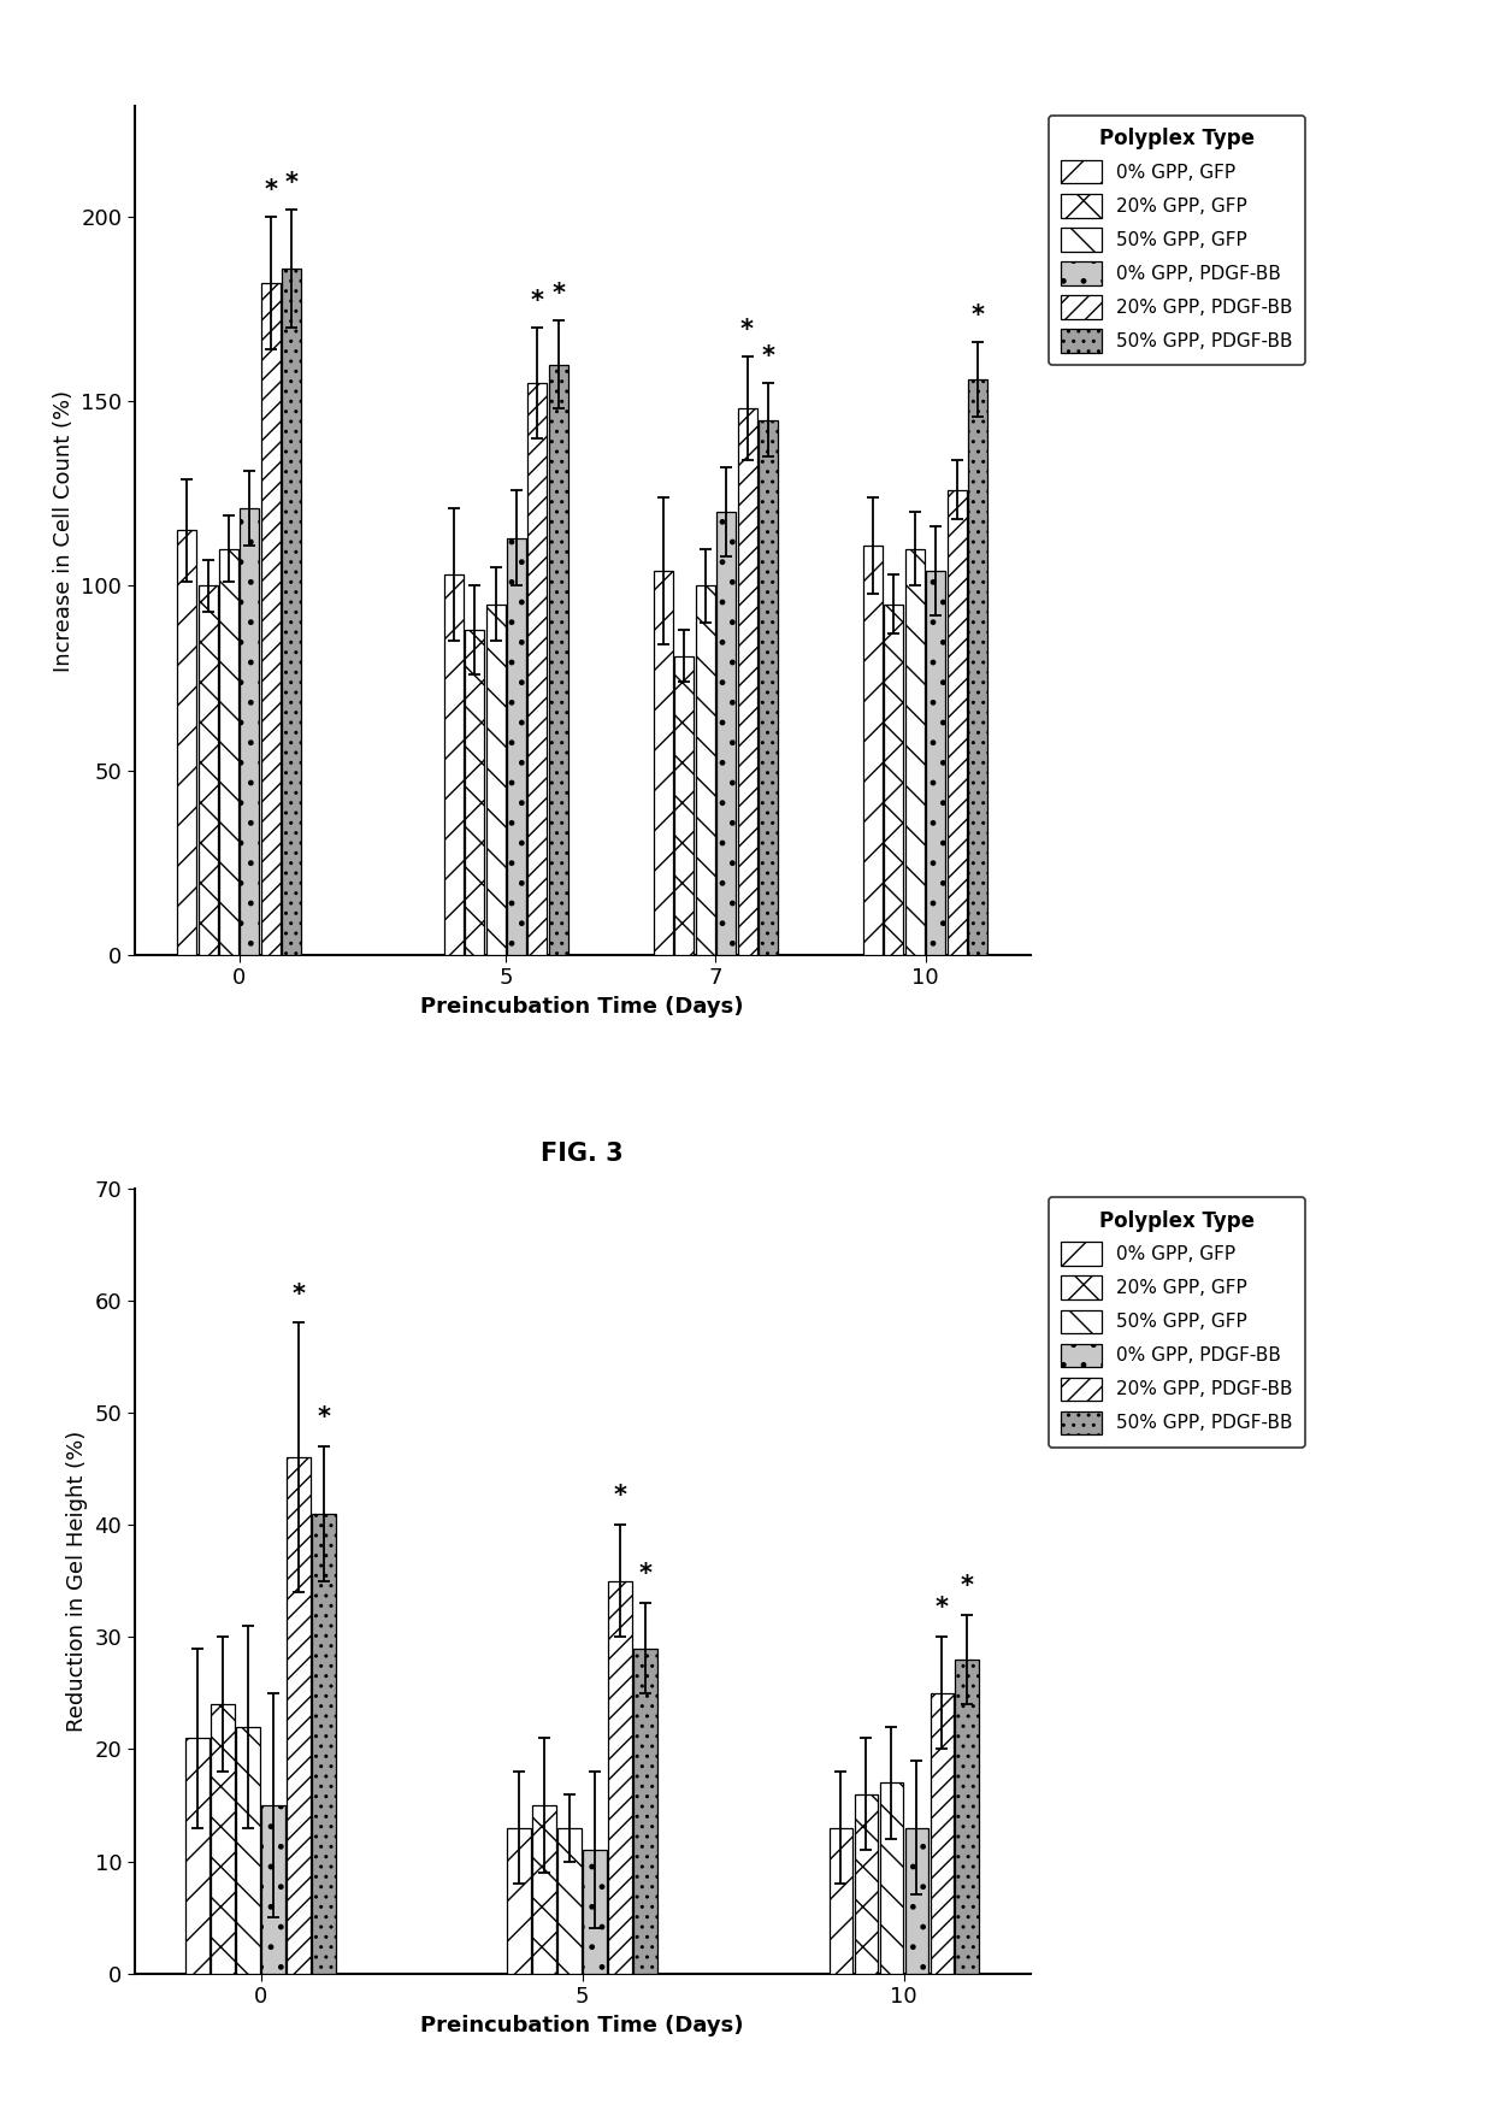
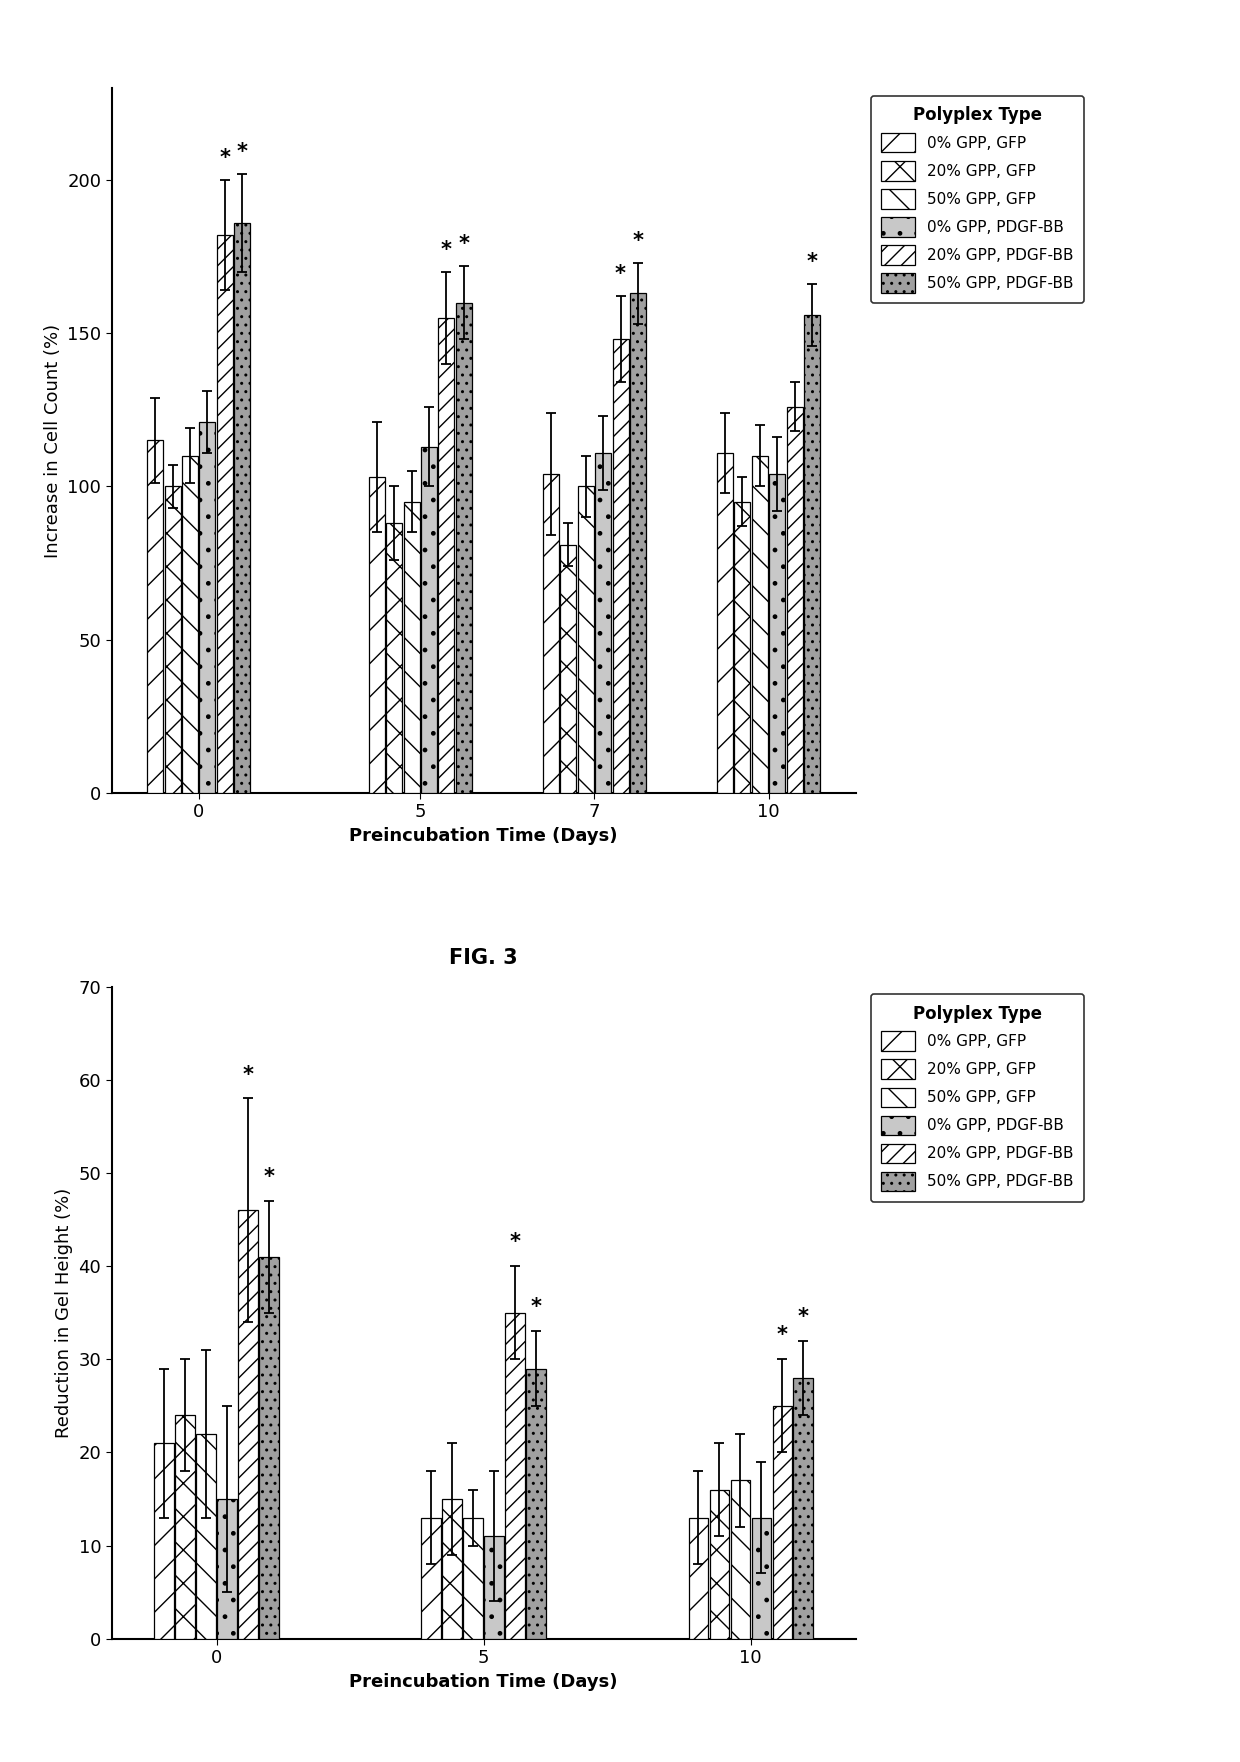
0% GPP, PDGF-BB/7: 120 -> 111
50% GPP, PDGF-BB/7: 145 -> 163
